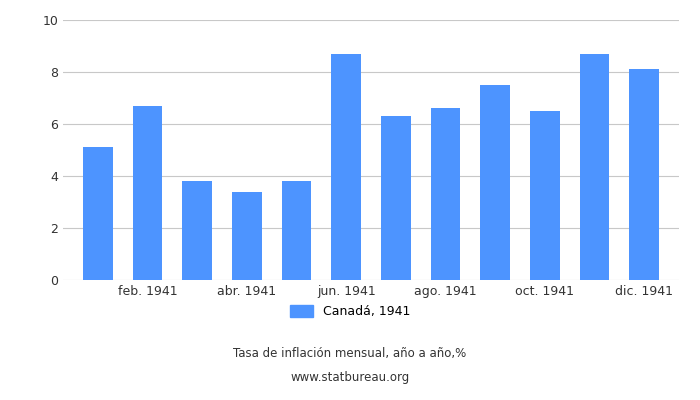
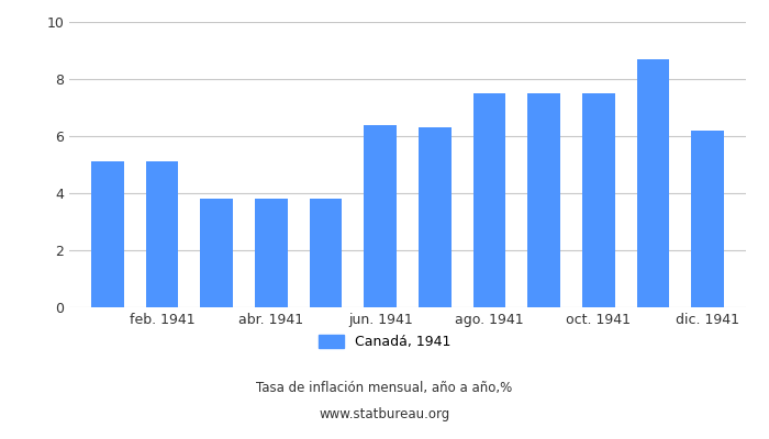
feb. 1941: 6.7 -> 5.1
abr. 1941: 3.4 -> 3.8
jun. 1941: 8.7 -> 6.4
ago. 1941: 6.6 -> 7.5
oct. 1941: 6.5 -> 7.5
dic. 1941: 8.1 -> 6.2
